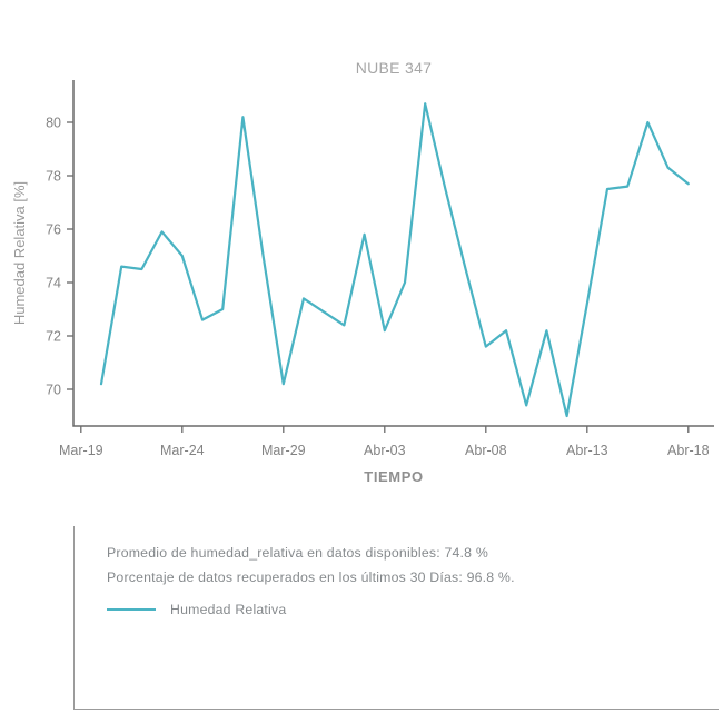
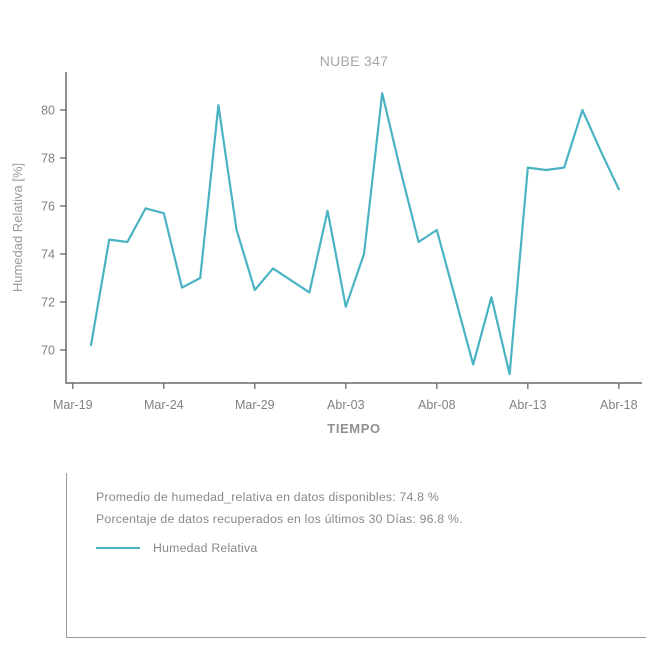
Mar-24: 75.0 -> 75.7
Mar-29: 70.2 -> 72.5
Abr-03: 72.2 -> 71.8
Abr-08: 71.6 -> 75.0
Abr-13: 73.2 -> 77.6
Abr-18: 77.7 -> 76.7
